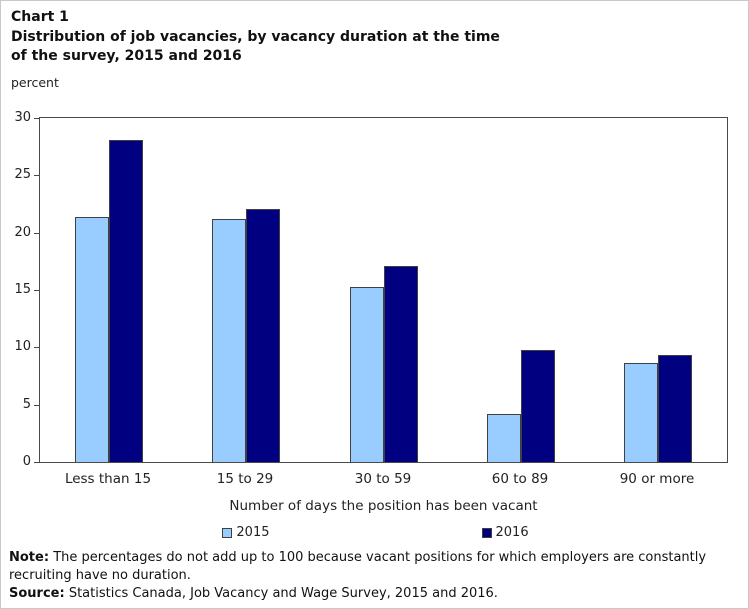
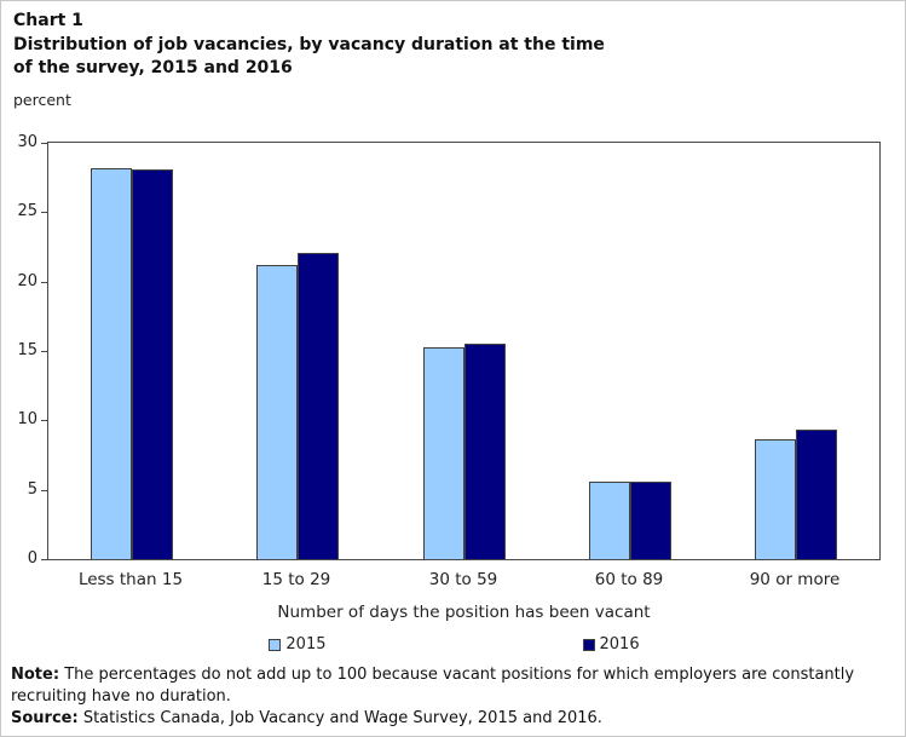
2015/Less than 15: 21.4 -> 28.2
2016/30 to 59: 17.1 -> 15.5
2015/60 to 89: 4.2 -> 5.6
2016/60 to 89: 9.8 -> 5.6
